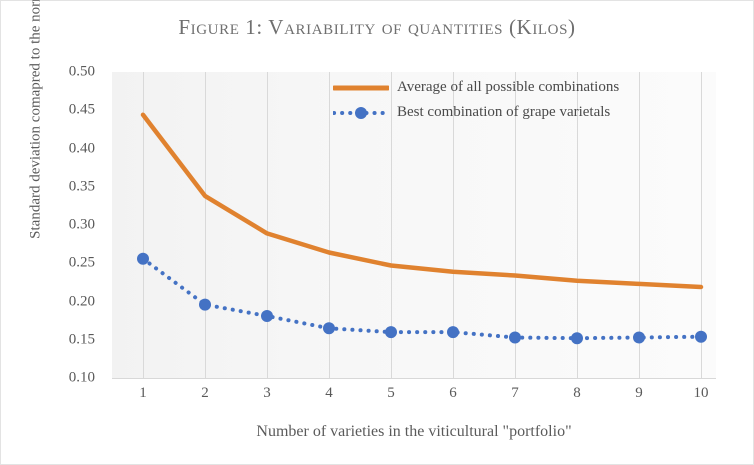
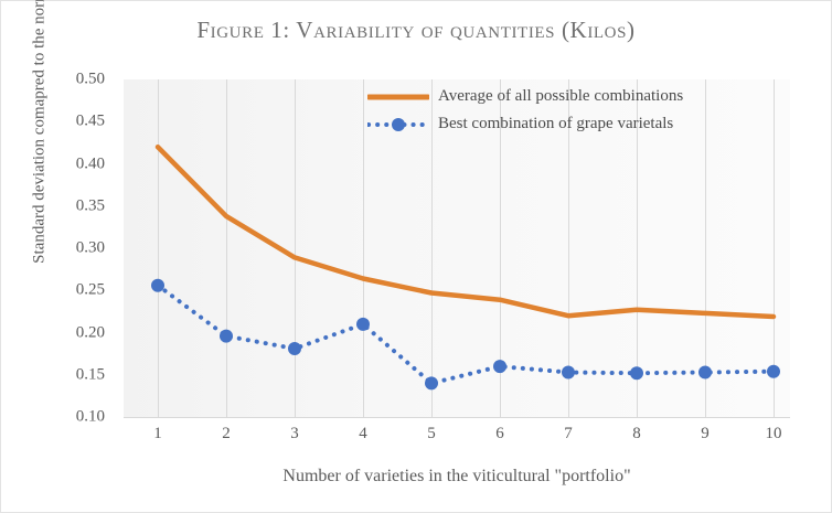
Average of all possible combinations/1: 0.44 -> 0.42
Best combination of grape varietals/4: 0.17 -> 0.21
Best combination of grape varietals/5: 0.16 -> 0.14
Average of all possible combinations/7: 0.23 -> 0.22
